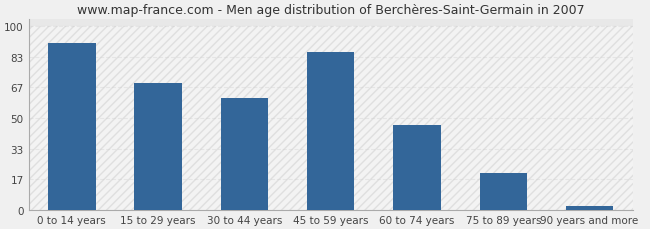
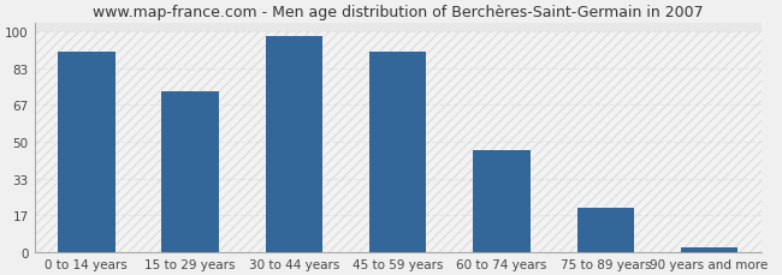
15 to 29 years: 69 -> 73
30 to 44 years: 61 -> 98
45 to 59 years: 86 -> 91
